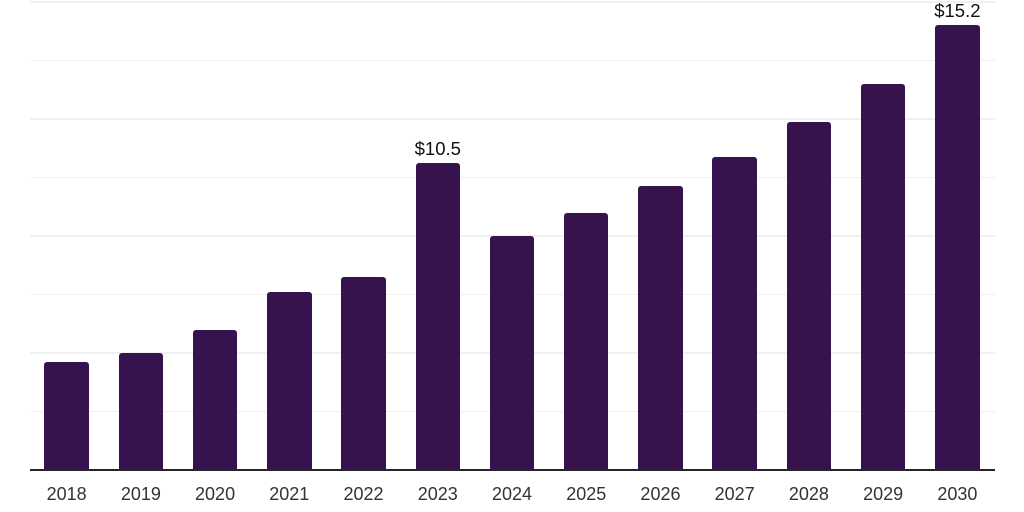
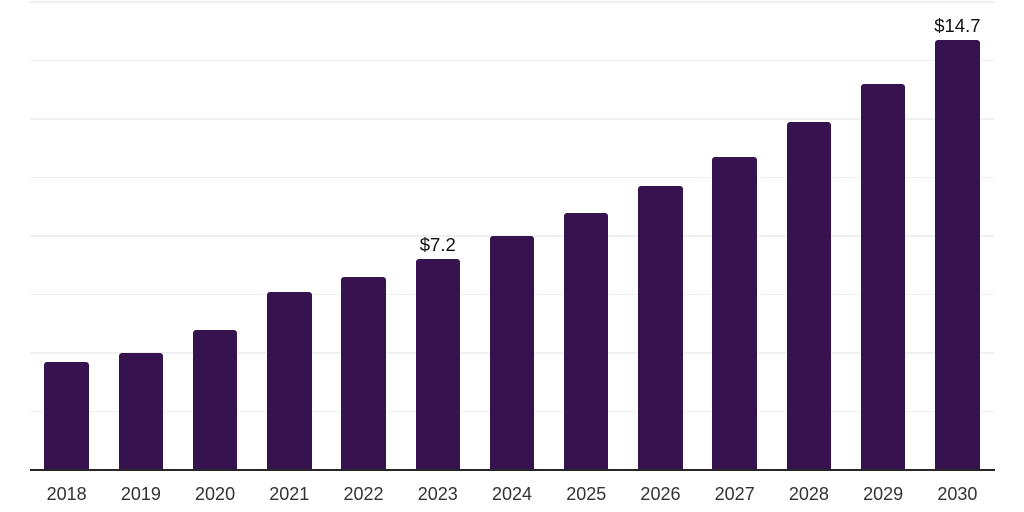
2023: $10.5 -> $7.2
2030: $15.2 -> $14.7
